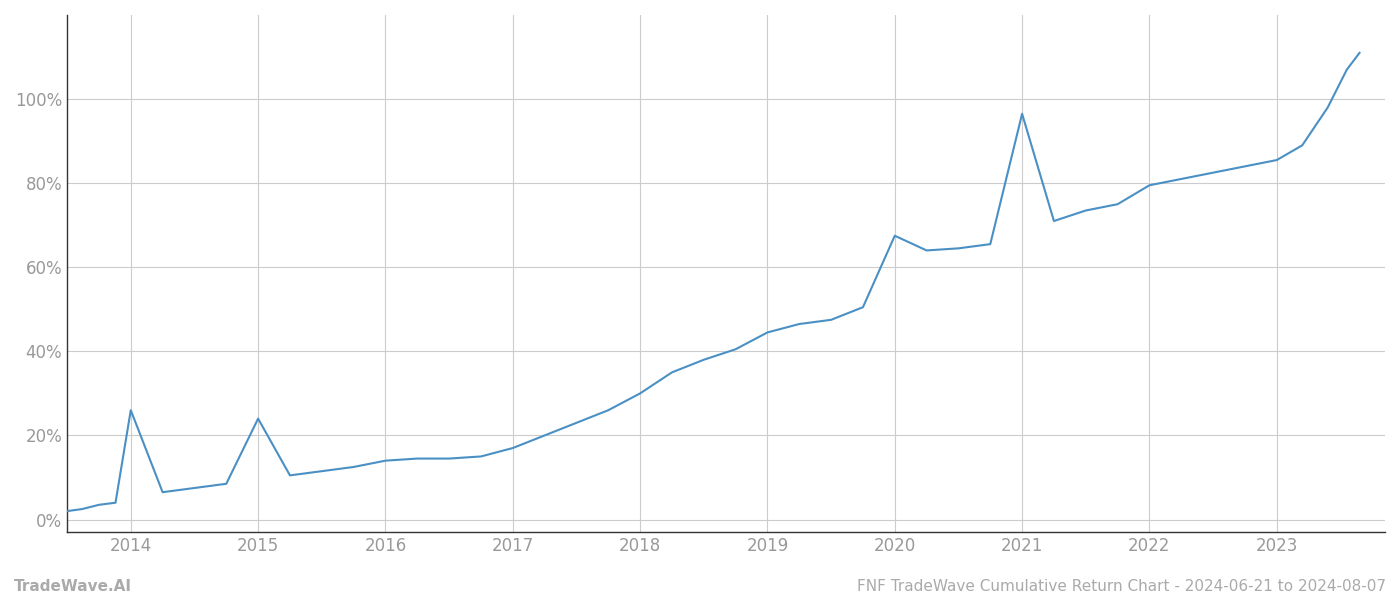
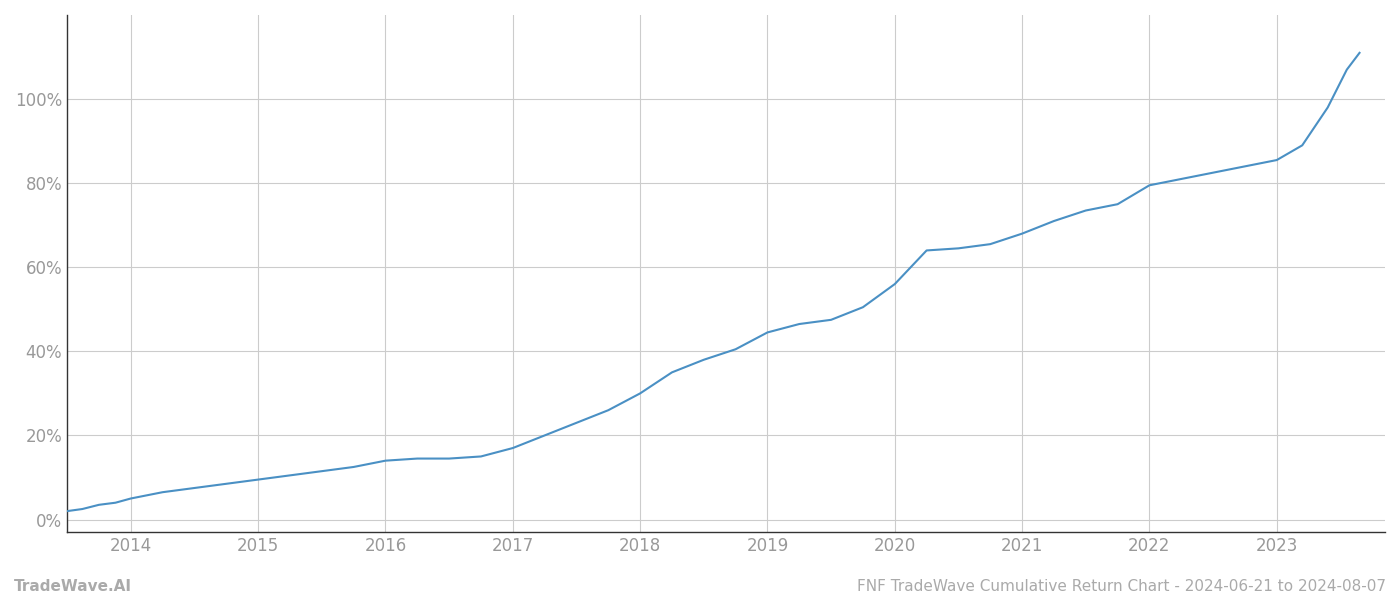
2014: 26.0% -> 5.0%
2015: 24.0% -> 9.5%
2020: 67.5% -> 56.0%
2021: 96.5% -> 68.0%
